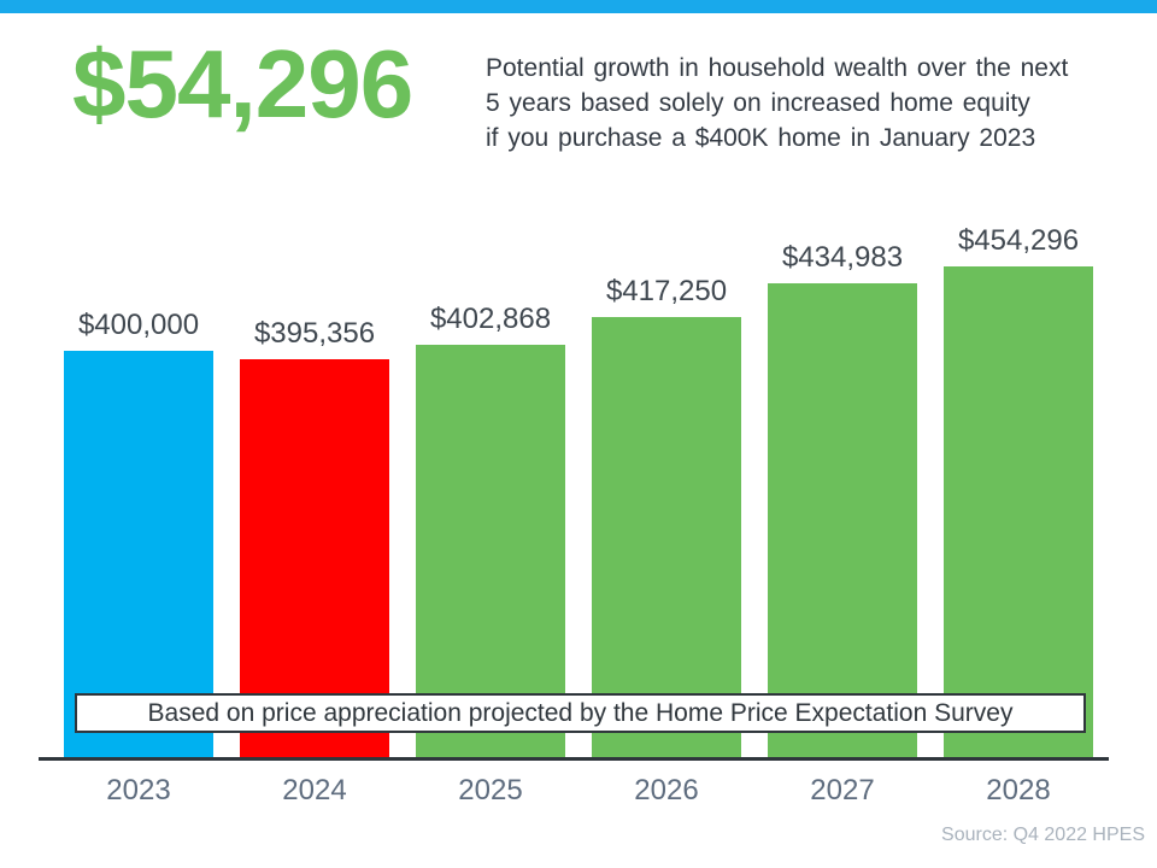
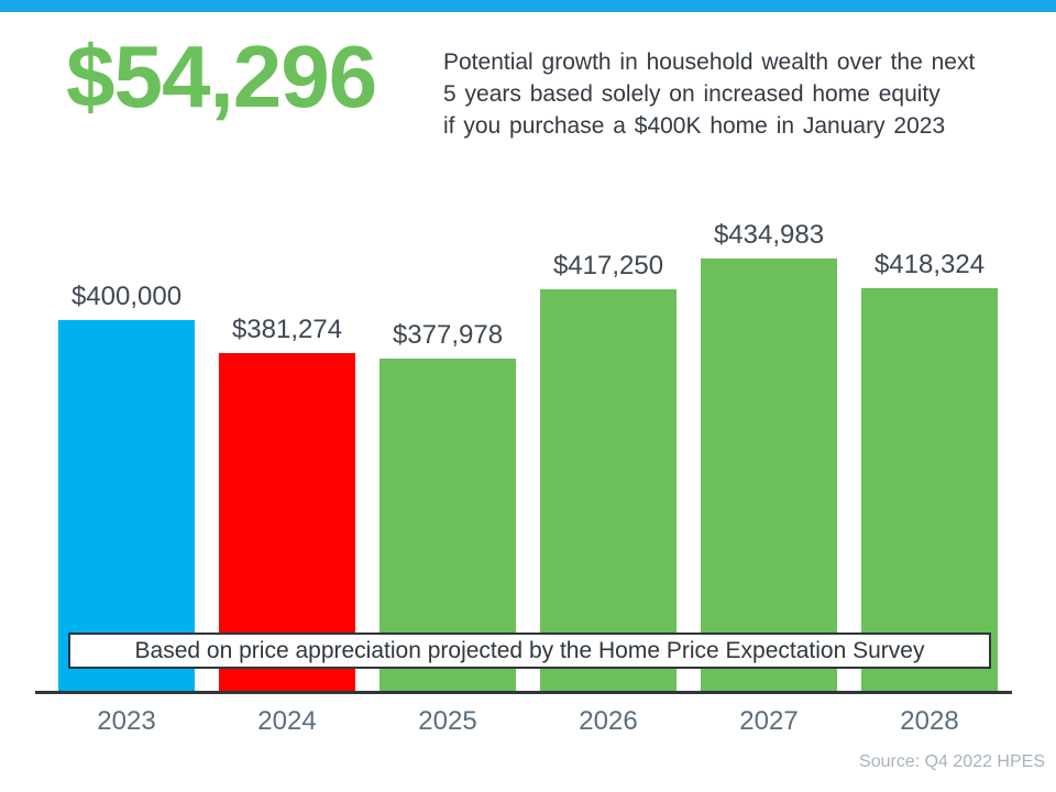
2024: $395,356 -> $381,274
2025: $402,868 -> $377,978
2028: $454,296 -> $418,324
